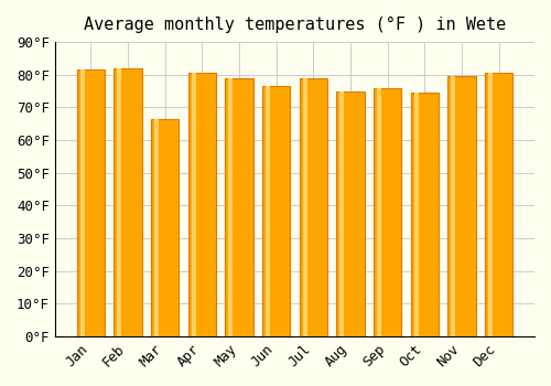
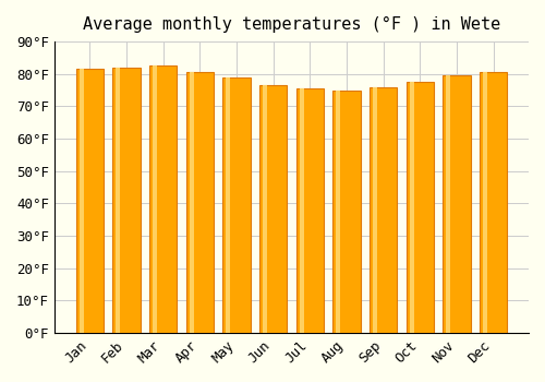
Mar: 66.5°F -> 82.5°F
Jul: 79.0°F -> 75.5°F
Oct: 74.5°F -> 77.5°F
